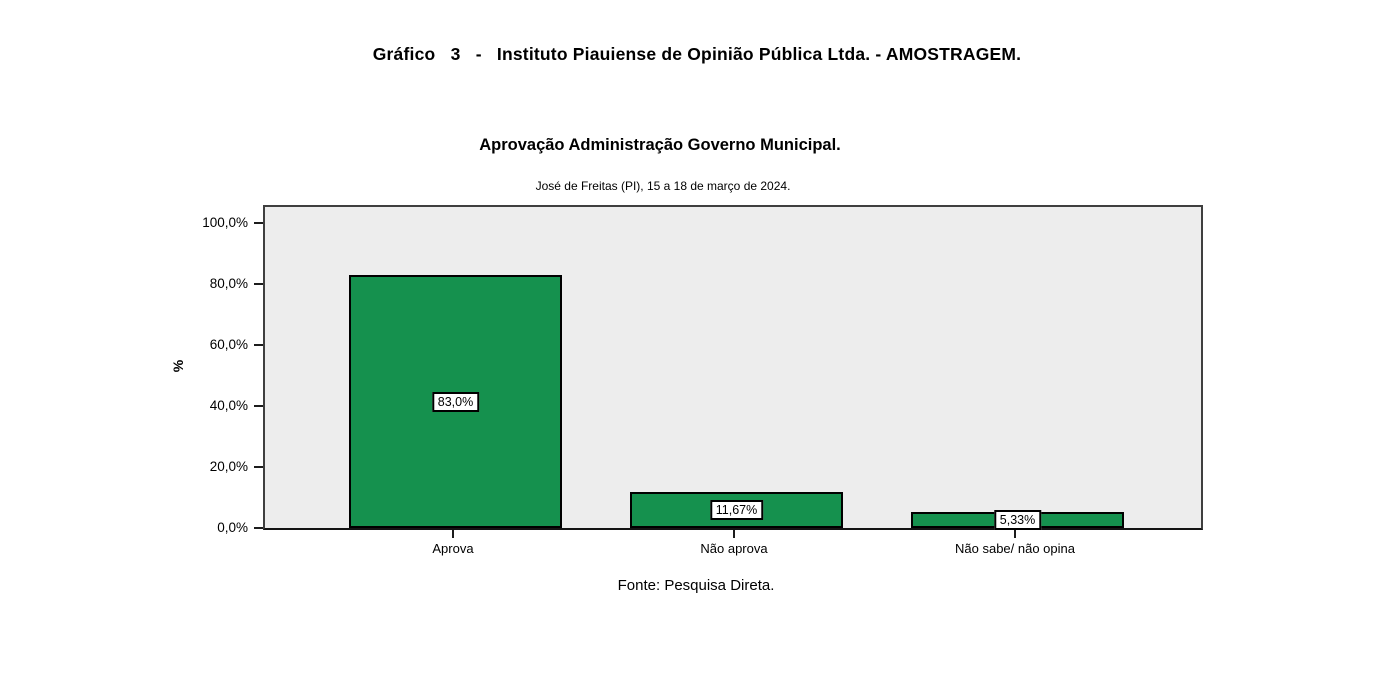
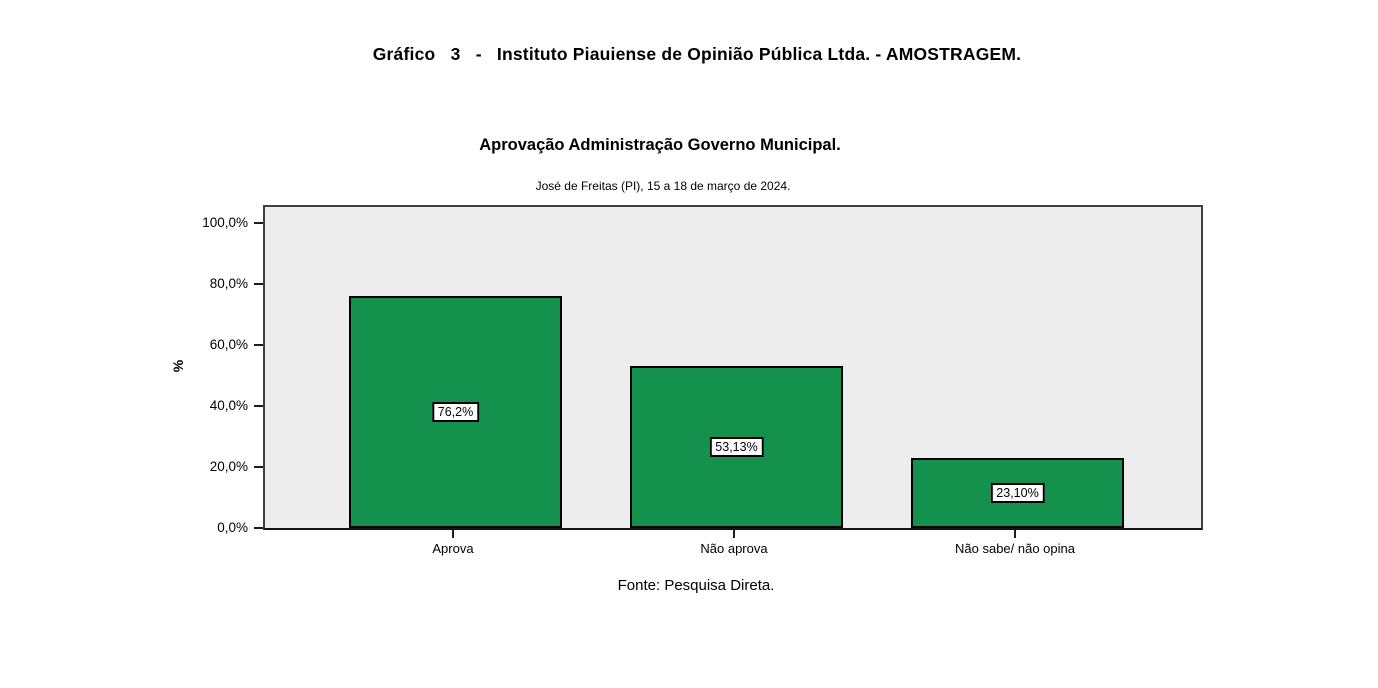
Aprova: 83,0% -> 76,2%
Não aprova: 11,67% -> 53,13%
Não sabe/ não opina: 5,33% -> 23,10%
